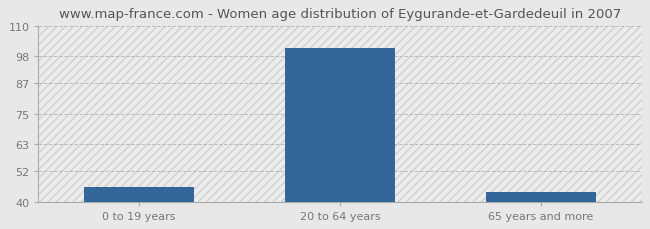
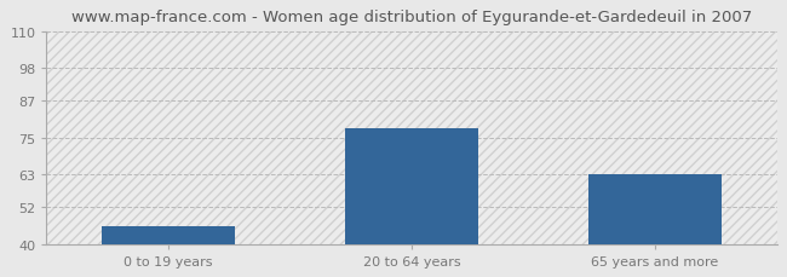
20 to 64 years: 101 -> 78
65 years and more: 44 -> 63
